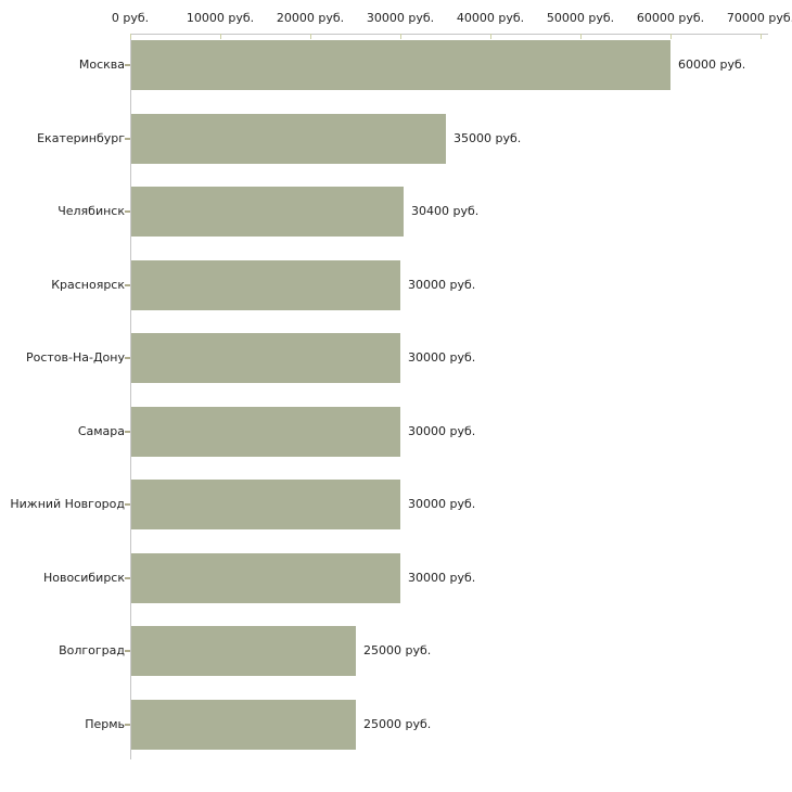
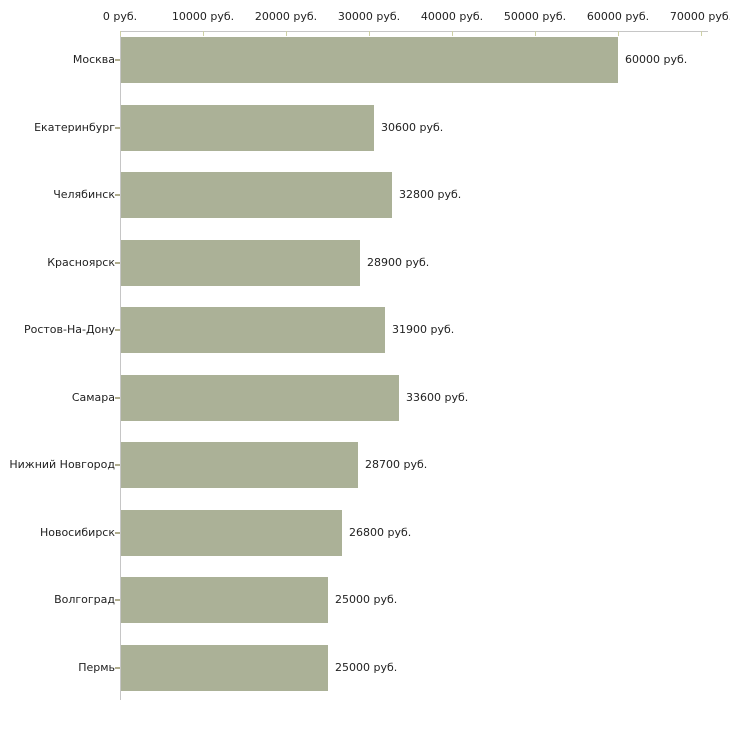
Екатеринбург: 35000 -> 30600
Челябинск: 30400 -> 32800
Красноярск: 30000 -> 28900
Ростов-На-Дону: 30000 -> 31900
Самара: 30000 -> 33600
Нижний Новгород: 30000 -> 28700
Новосибирск: 30000 -> 26800
